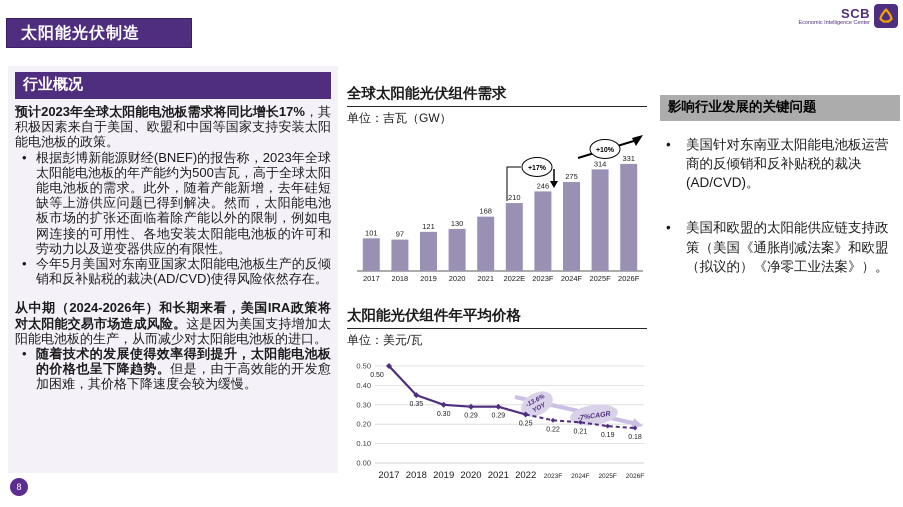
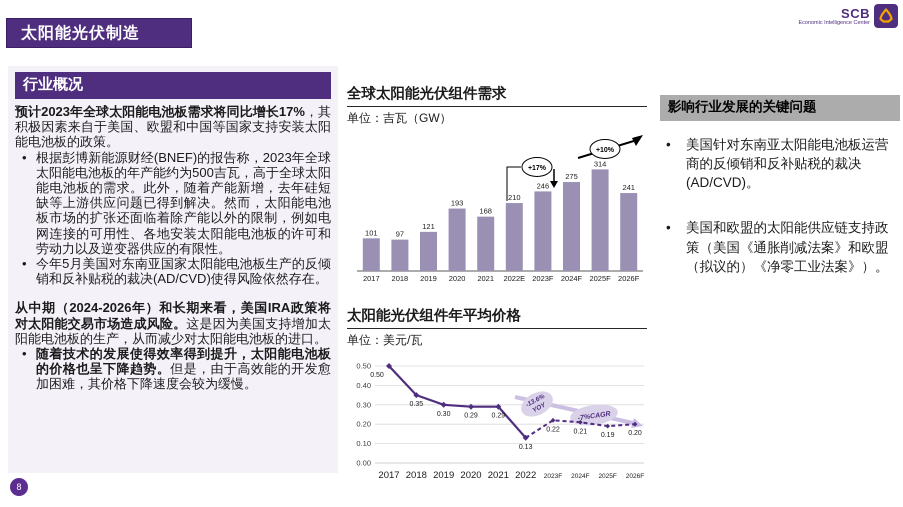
全球太阳能光伏组件需求/2020: 130 -> 193
全球太阳能光伏组件需求/2026F: 331 -> 241
太阳能光伏组件年平均价格/2022: 0.25 -> 0.13
太阳能光伏组件年平均价格/2026F: 0.18 -> 0.20
